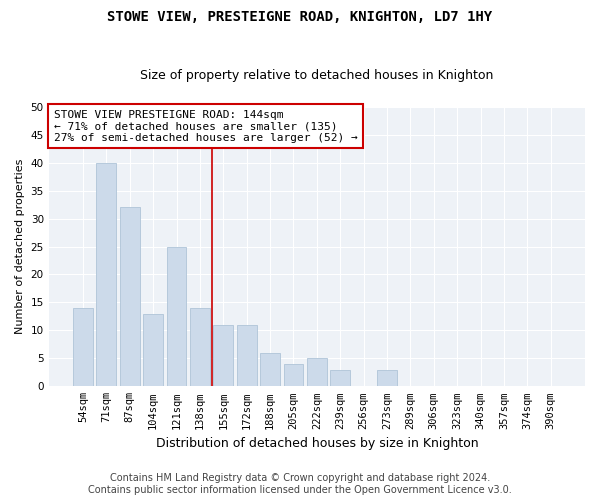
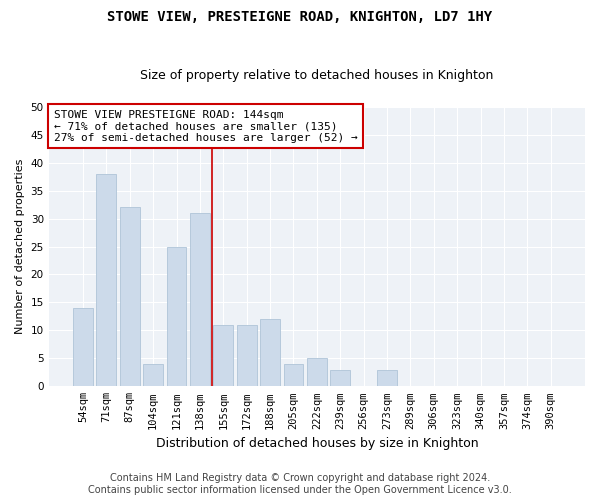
71sqm: 40 -> 38
104sqm: 13 -> 4
138sqm: 14 -> 31
188sqm: 6 -> 12
